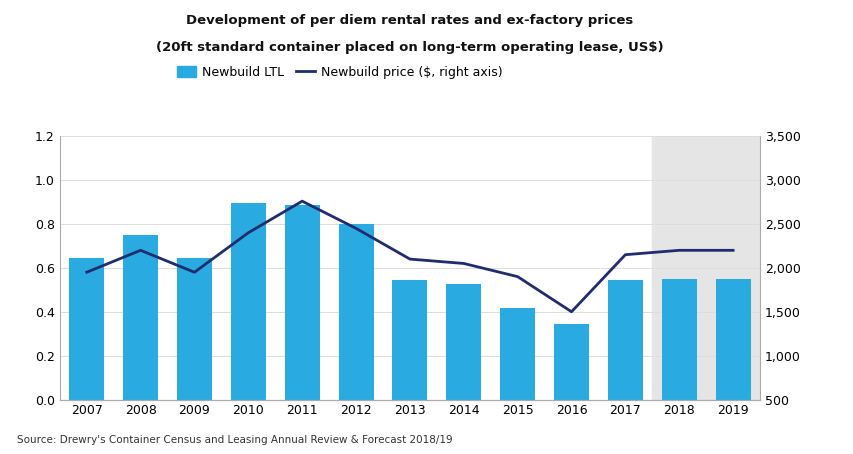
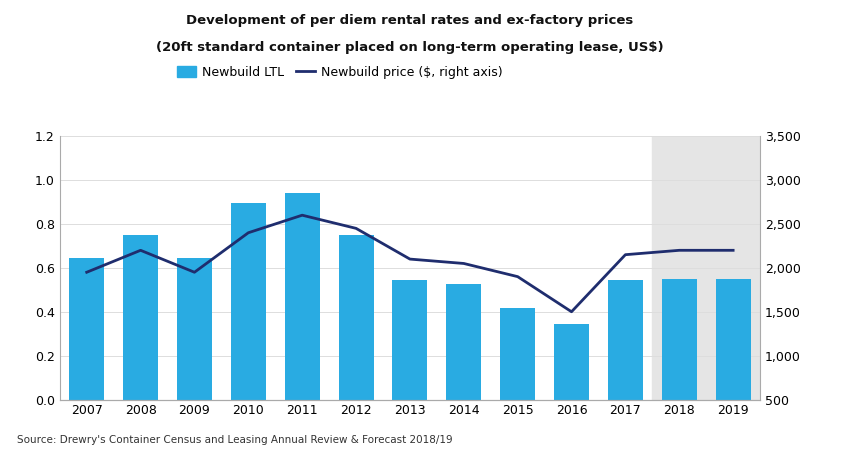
Newbuild LTL/2011: 0.885 -> 0.940
Newbuild price ($, right axis)/2011: 2,760 -> 2,600
Newbuild LTL/2012: 0.800 -> 0.750
